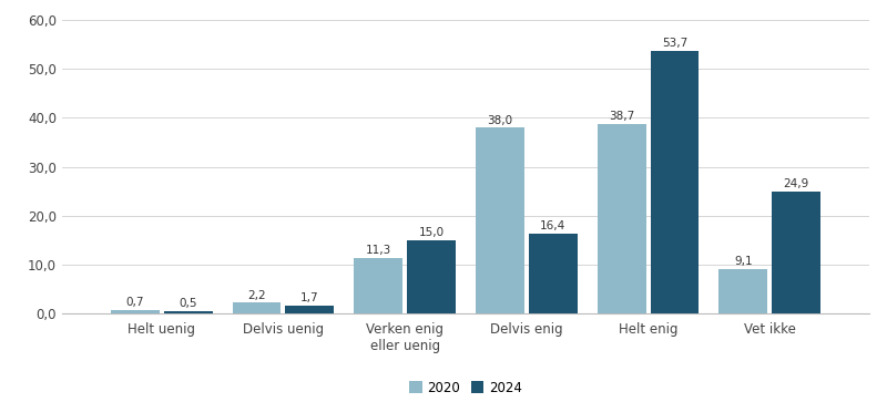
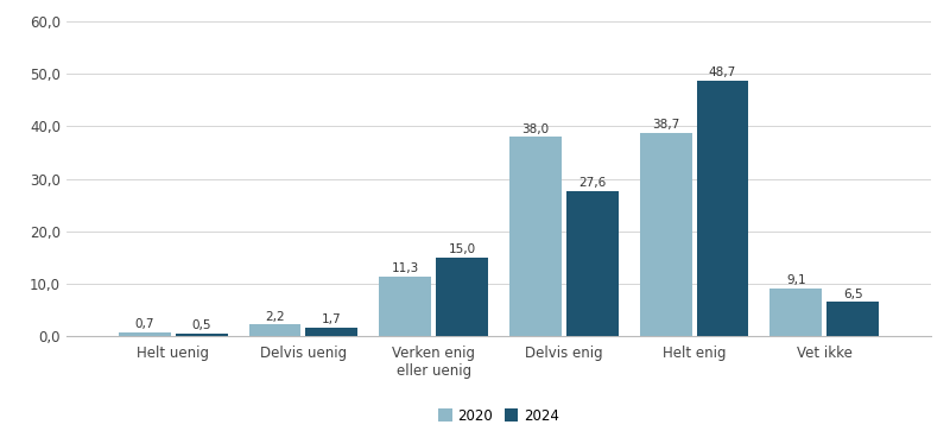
2024/Delvis enig: 16,4 -> 27,6
2024/Helt enig: 53,7 -> 48,7
2024/Vet ikke: 24,9 -> 6,5
